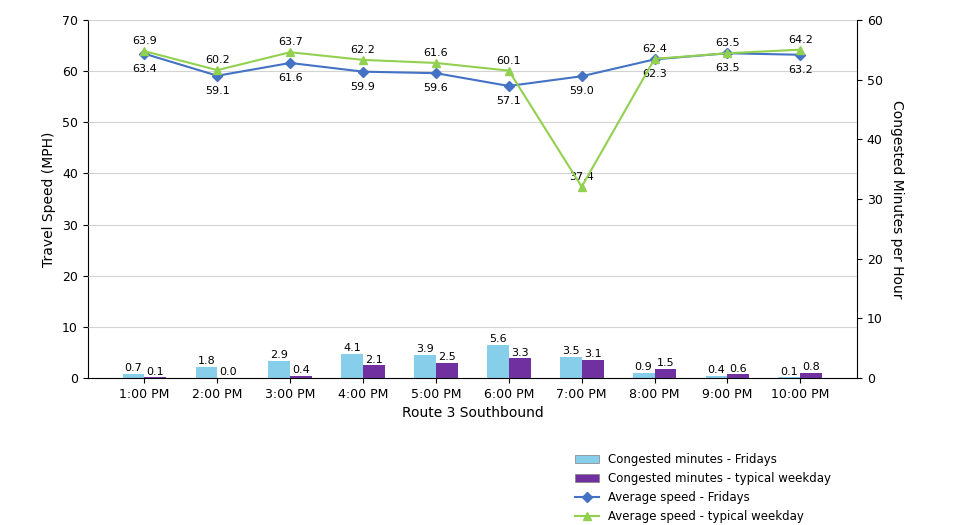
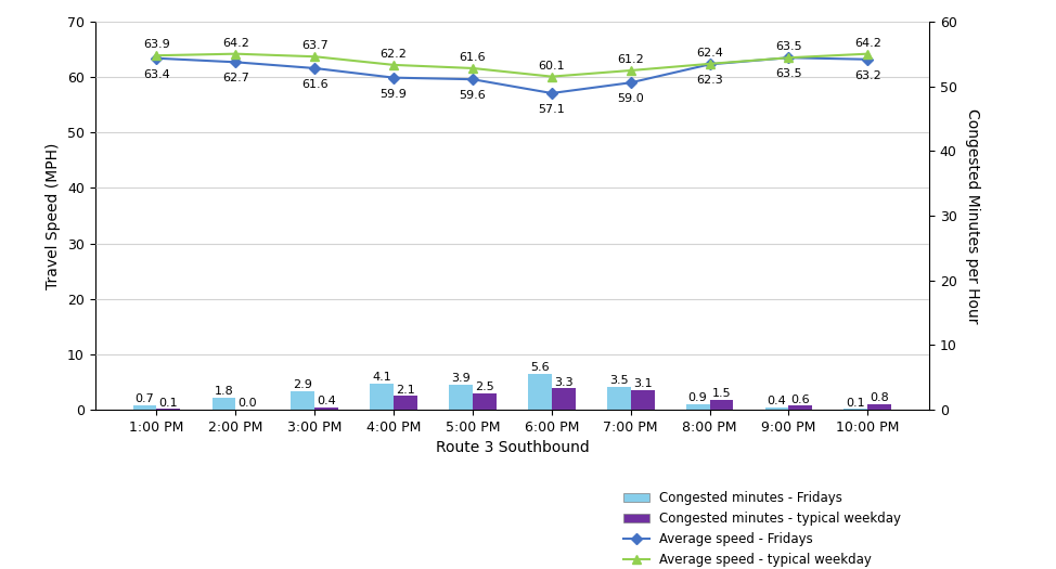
Average speed - Fridays/2:00 PM: 59.1 -> 62.7
Average speed - typical weekday/2:00 PM: 60.2 -> 64.2
Average speed - typical weekday/7:00 PM: 37.4 -> 61.2
